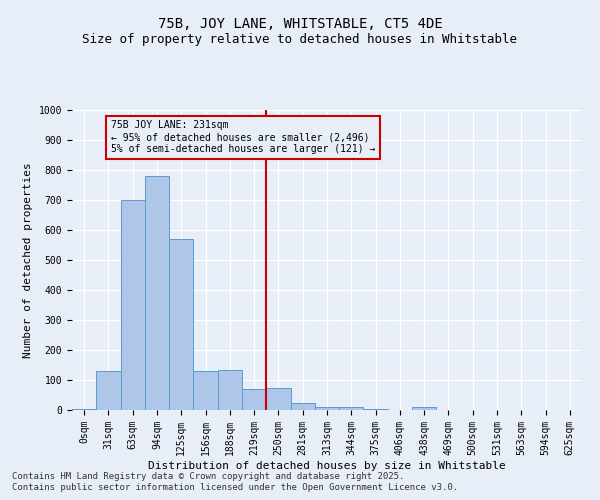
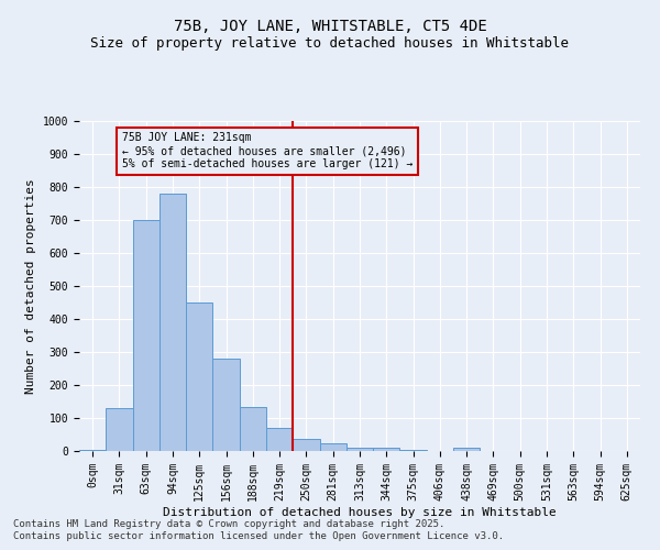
125sqm: 570 -> 450
156sqm: 130 -> 280
250sqm: 75 -> 38
